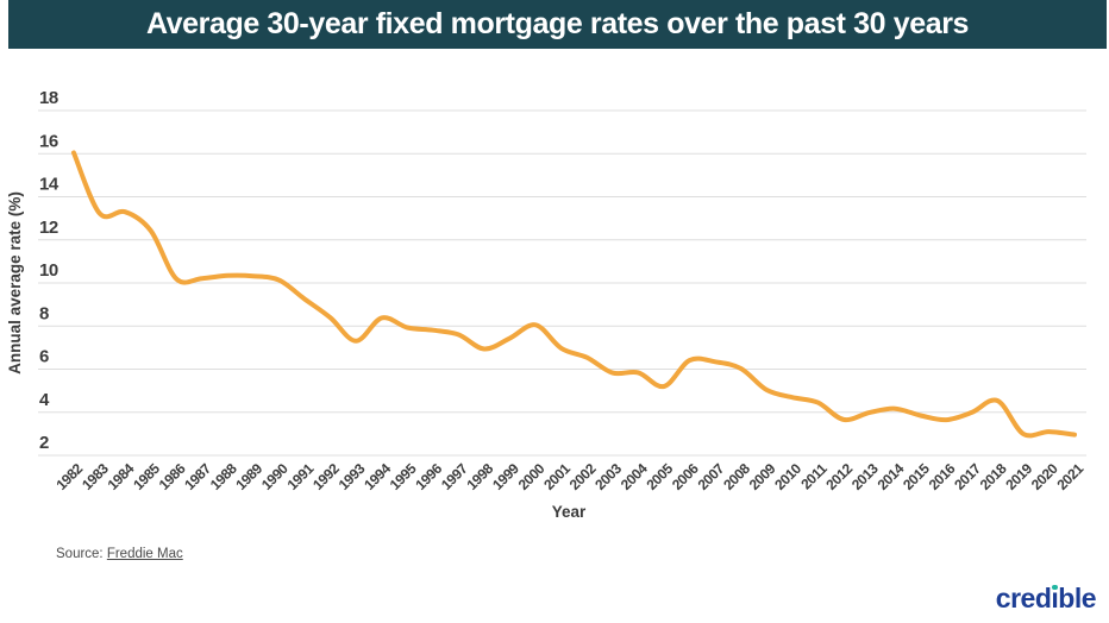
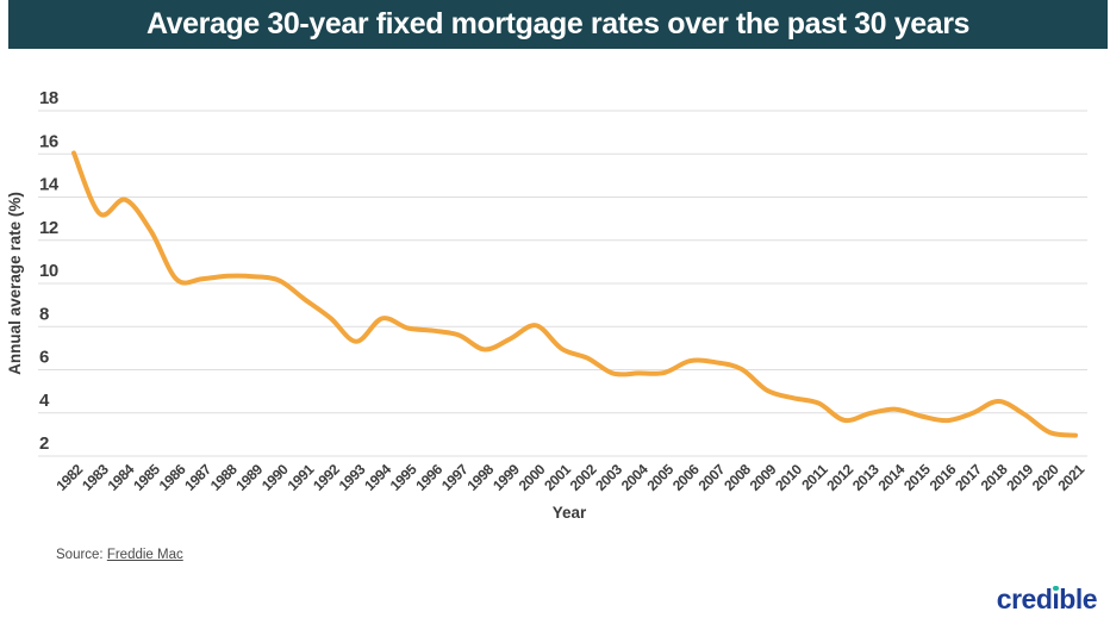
1984: 13.3 -> 13.9
2005: 5.2 -> 5.9
2019: 3.0 -> 3.9
